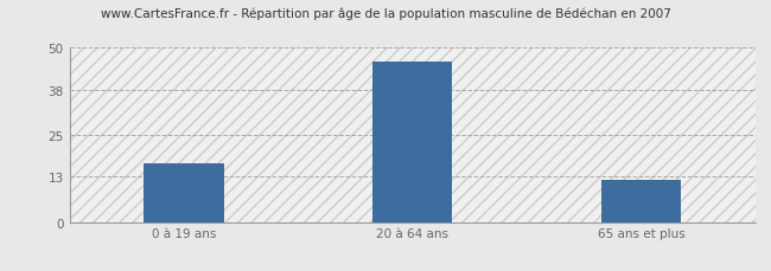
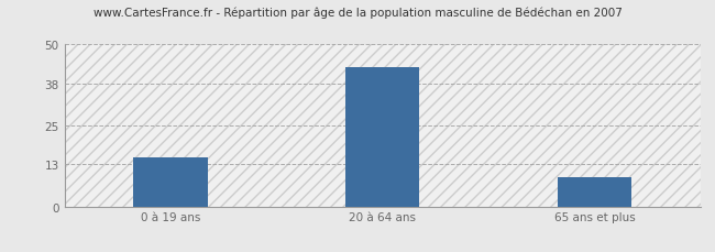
0 à 19 ans: 17 -> 15
20 à 64 ans: 46 -> 43
65 ans et plus: 12 -> 9
